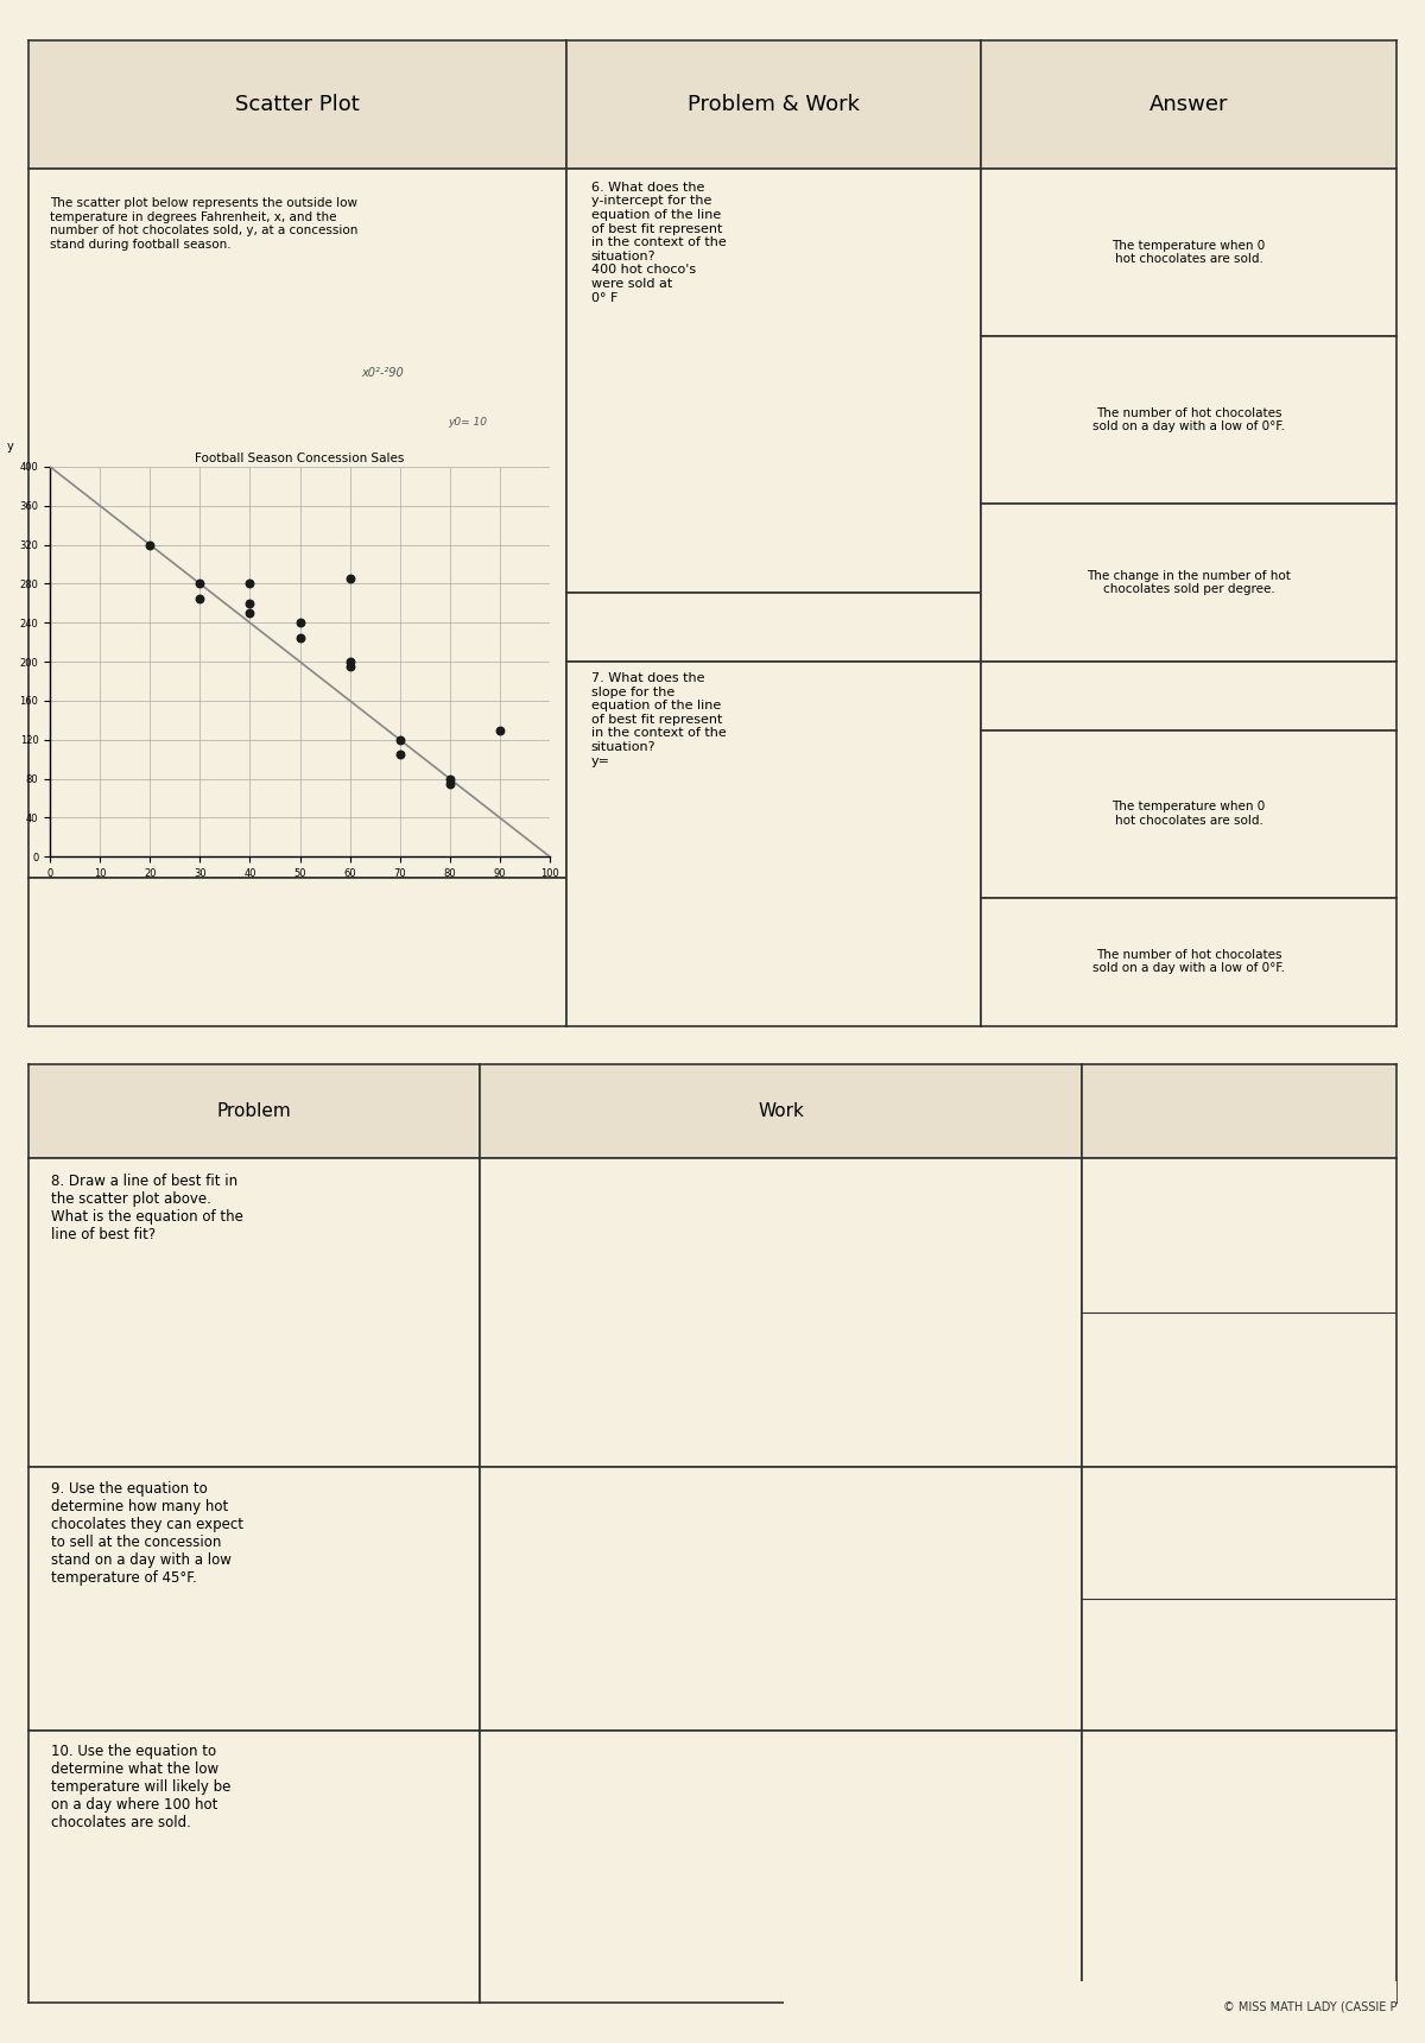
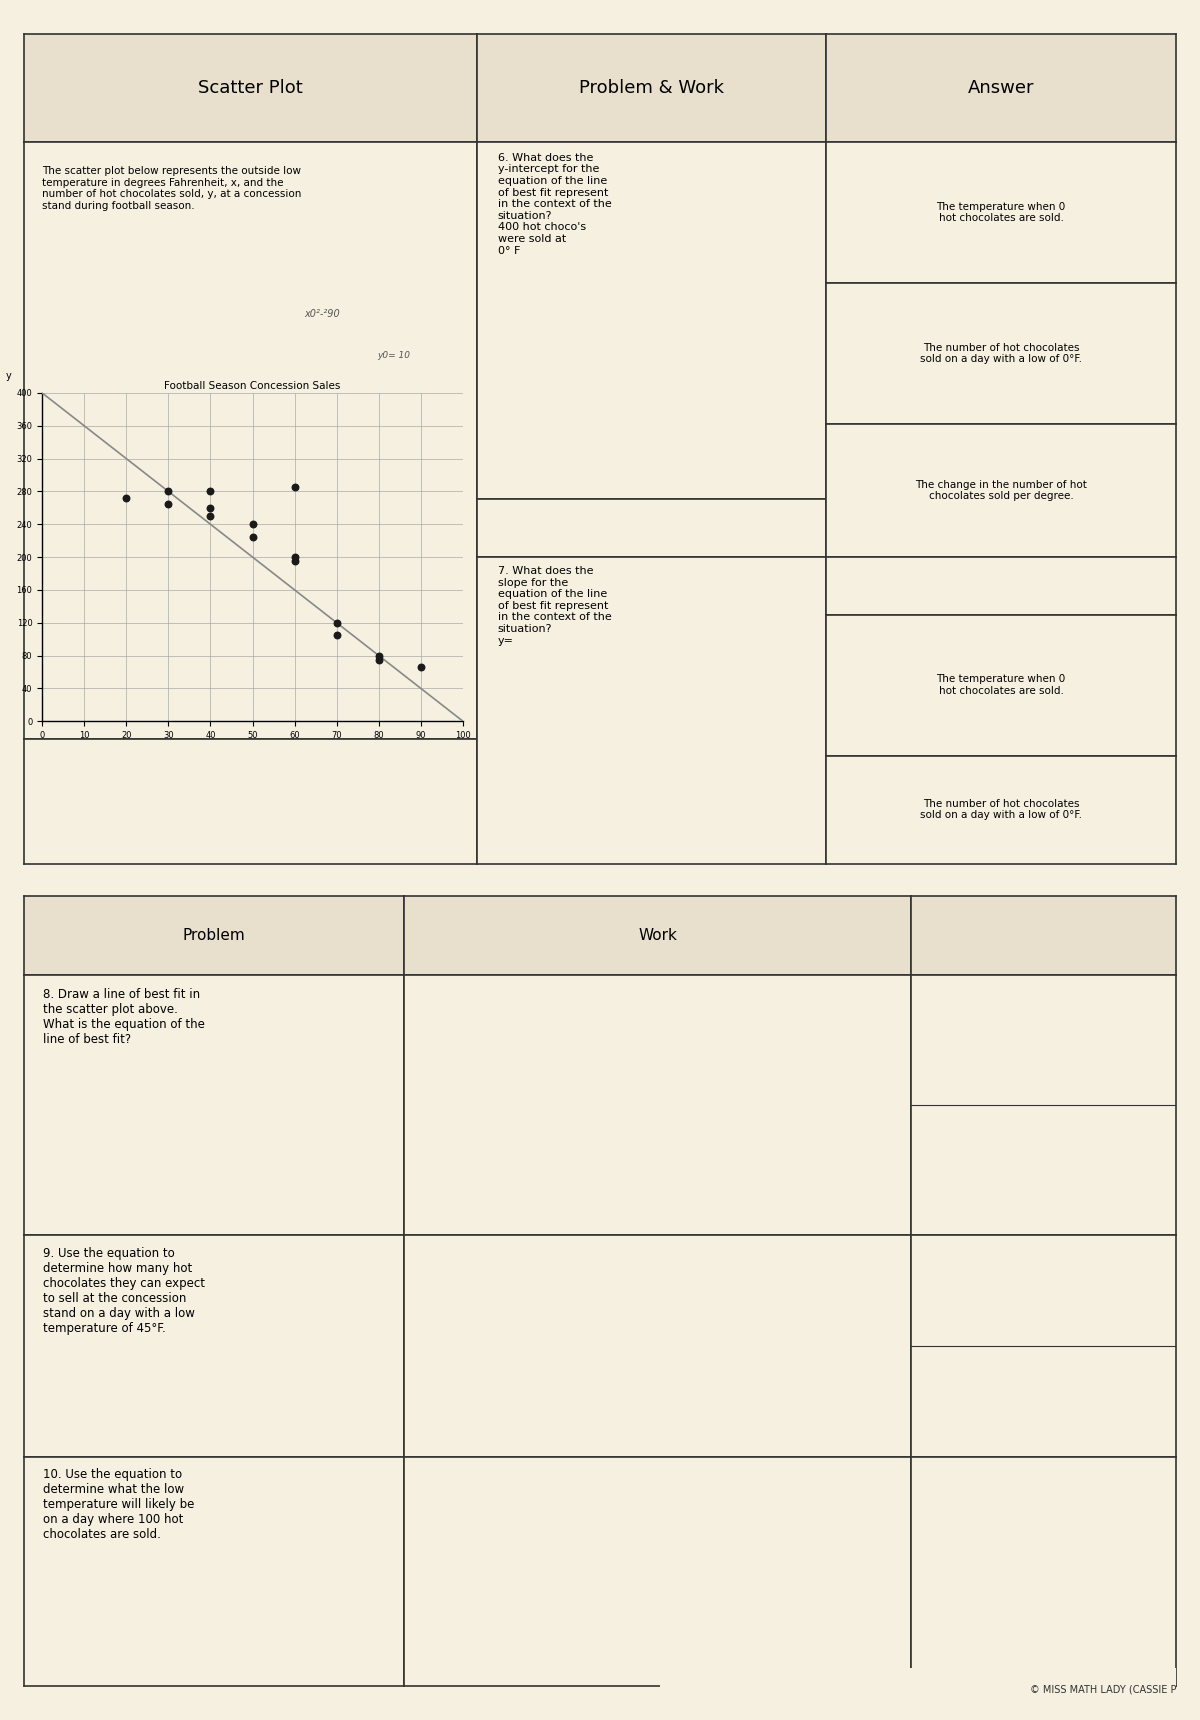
20: 320 -> 272
90: 130 -> 66
